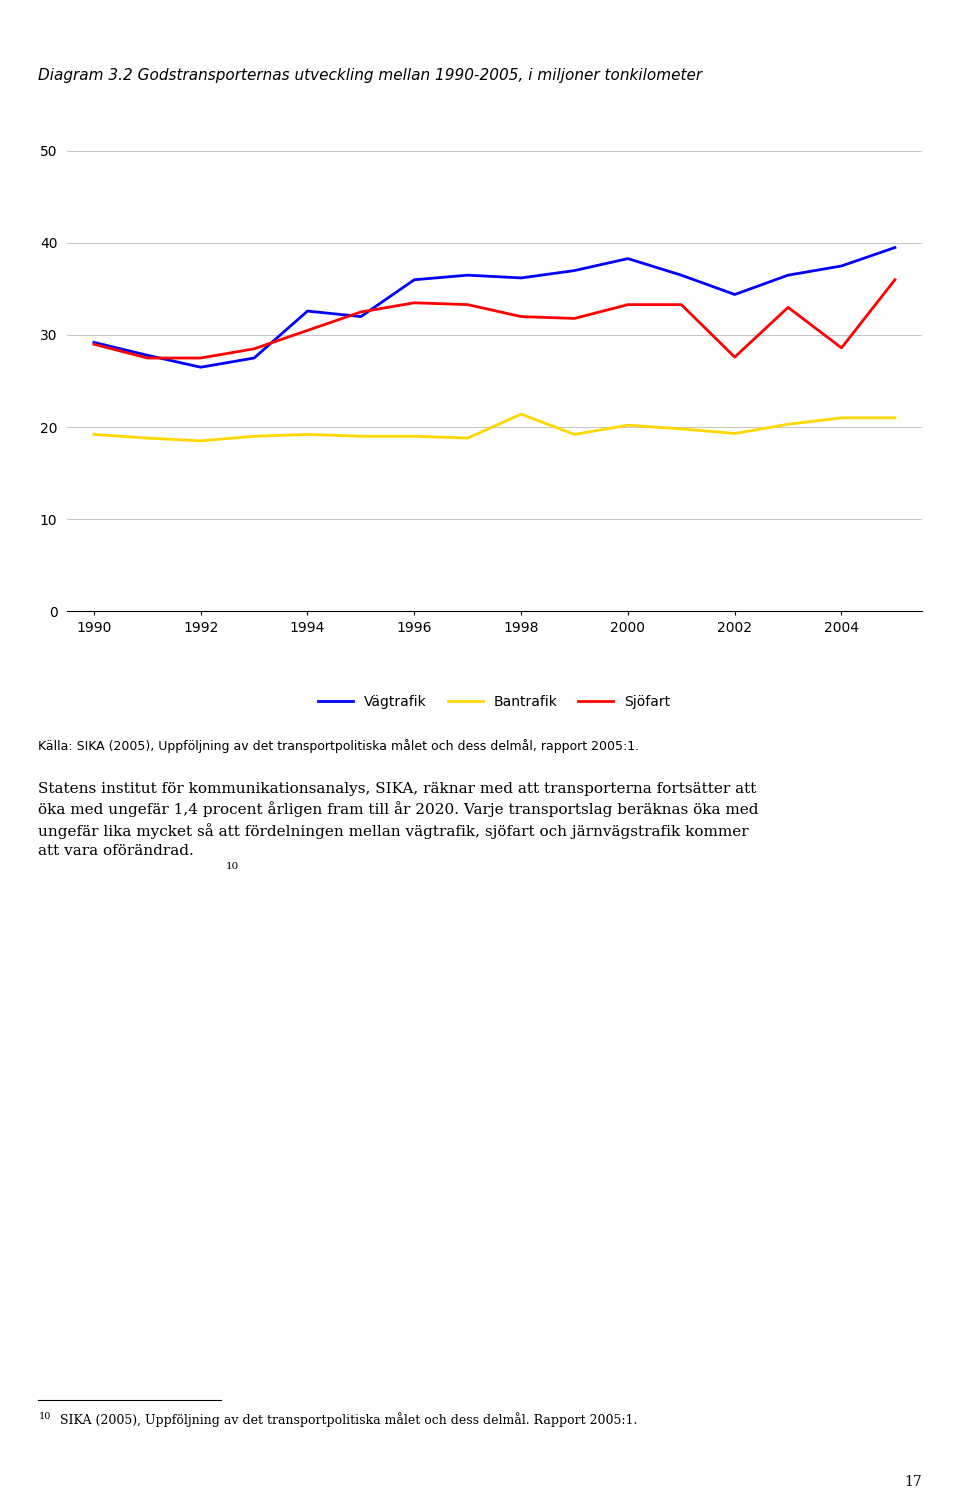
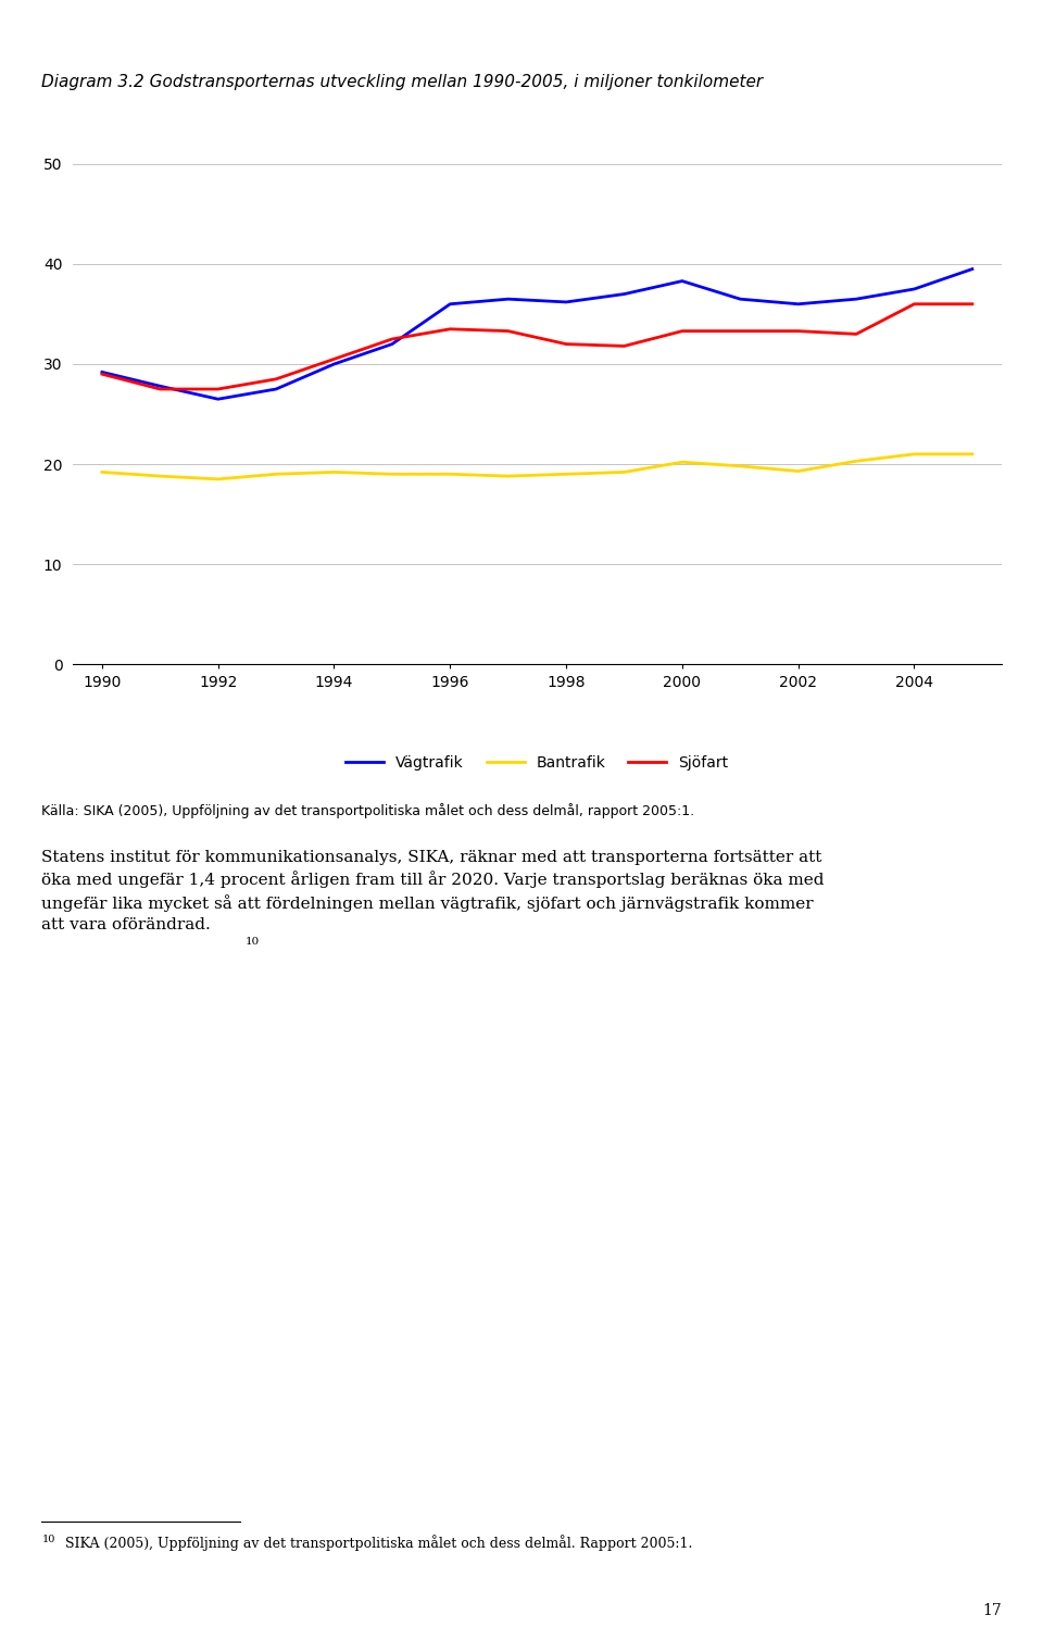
Vägtrafik/1994: 32.6 -> 30.0
Bantrafik/1998: 21.4 -> 19.0
Vägtrafik/2002: 34.4 -> 36.0
Sjöfart/2002: 27.6 -> 33.3
Sjöfart/2004: 28.6 -> 36.0
